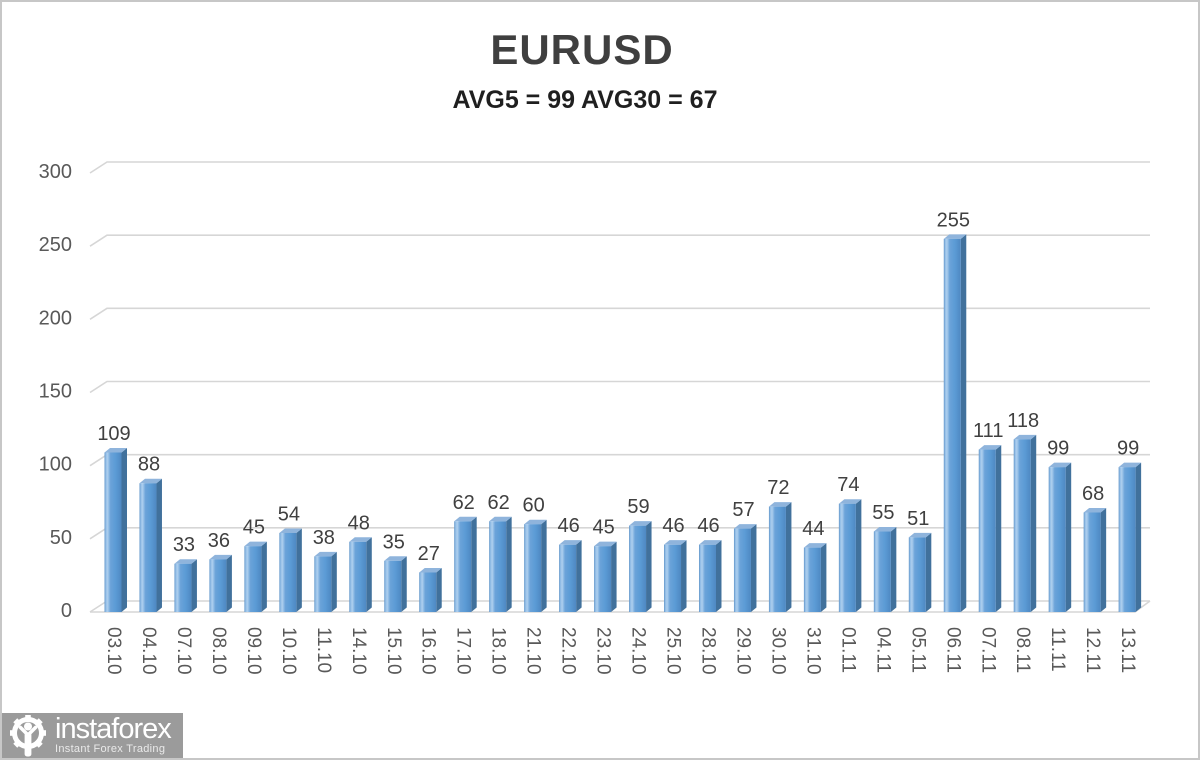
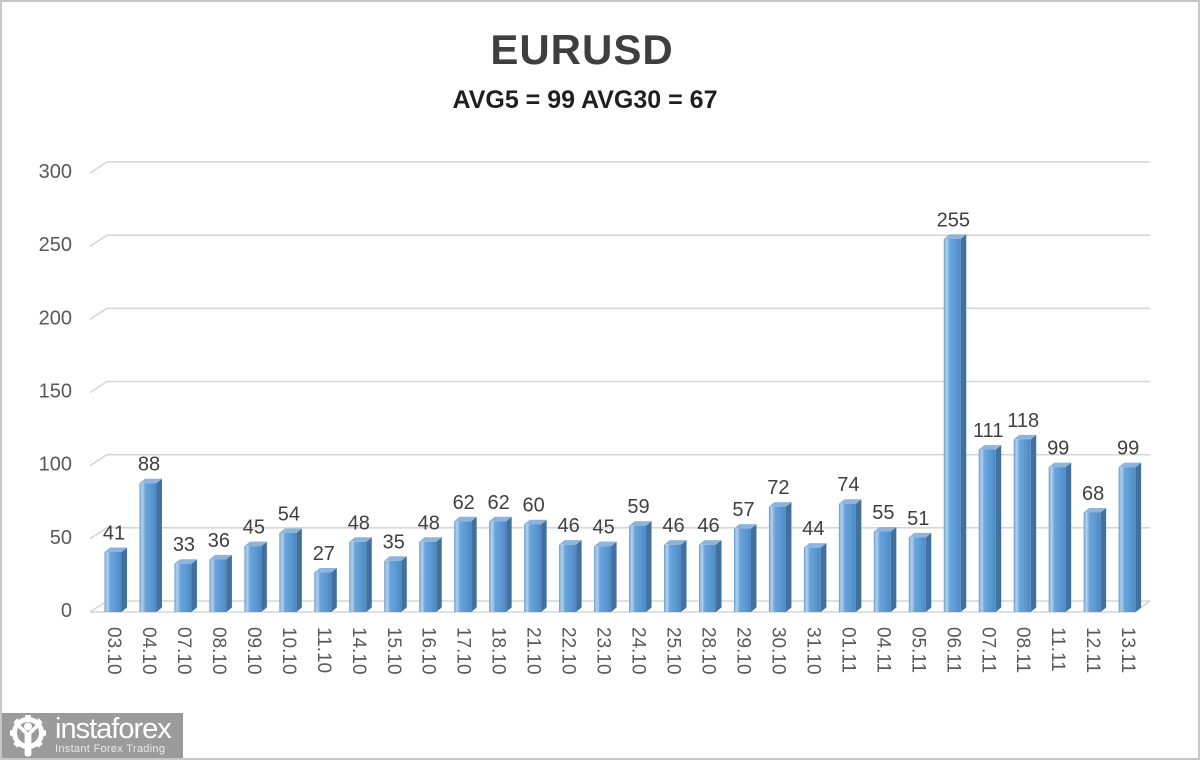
03.10: 109 -> 41
11.10: 38 -> 27
16.10: 27 -> 48
